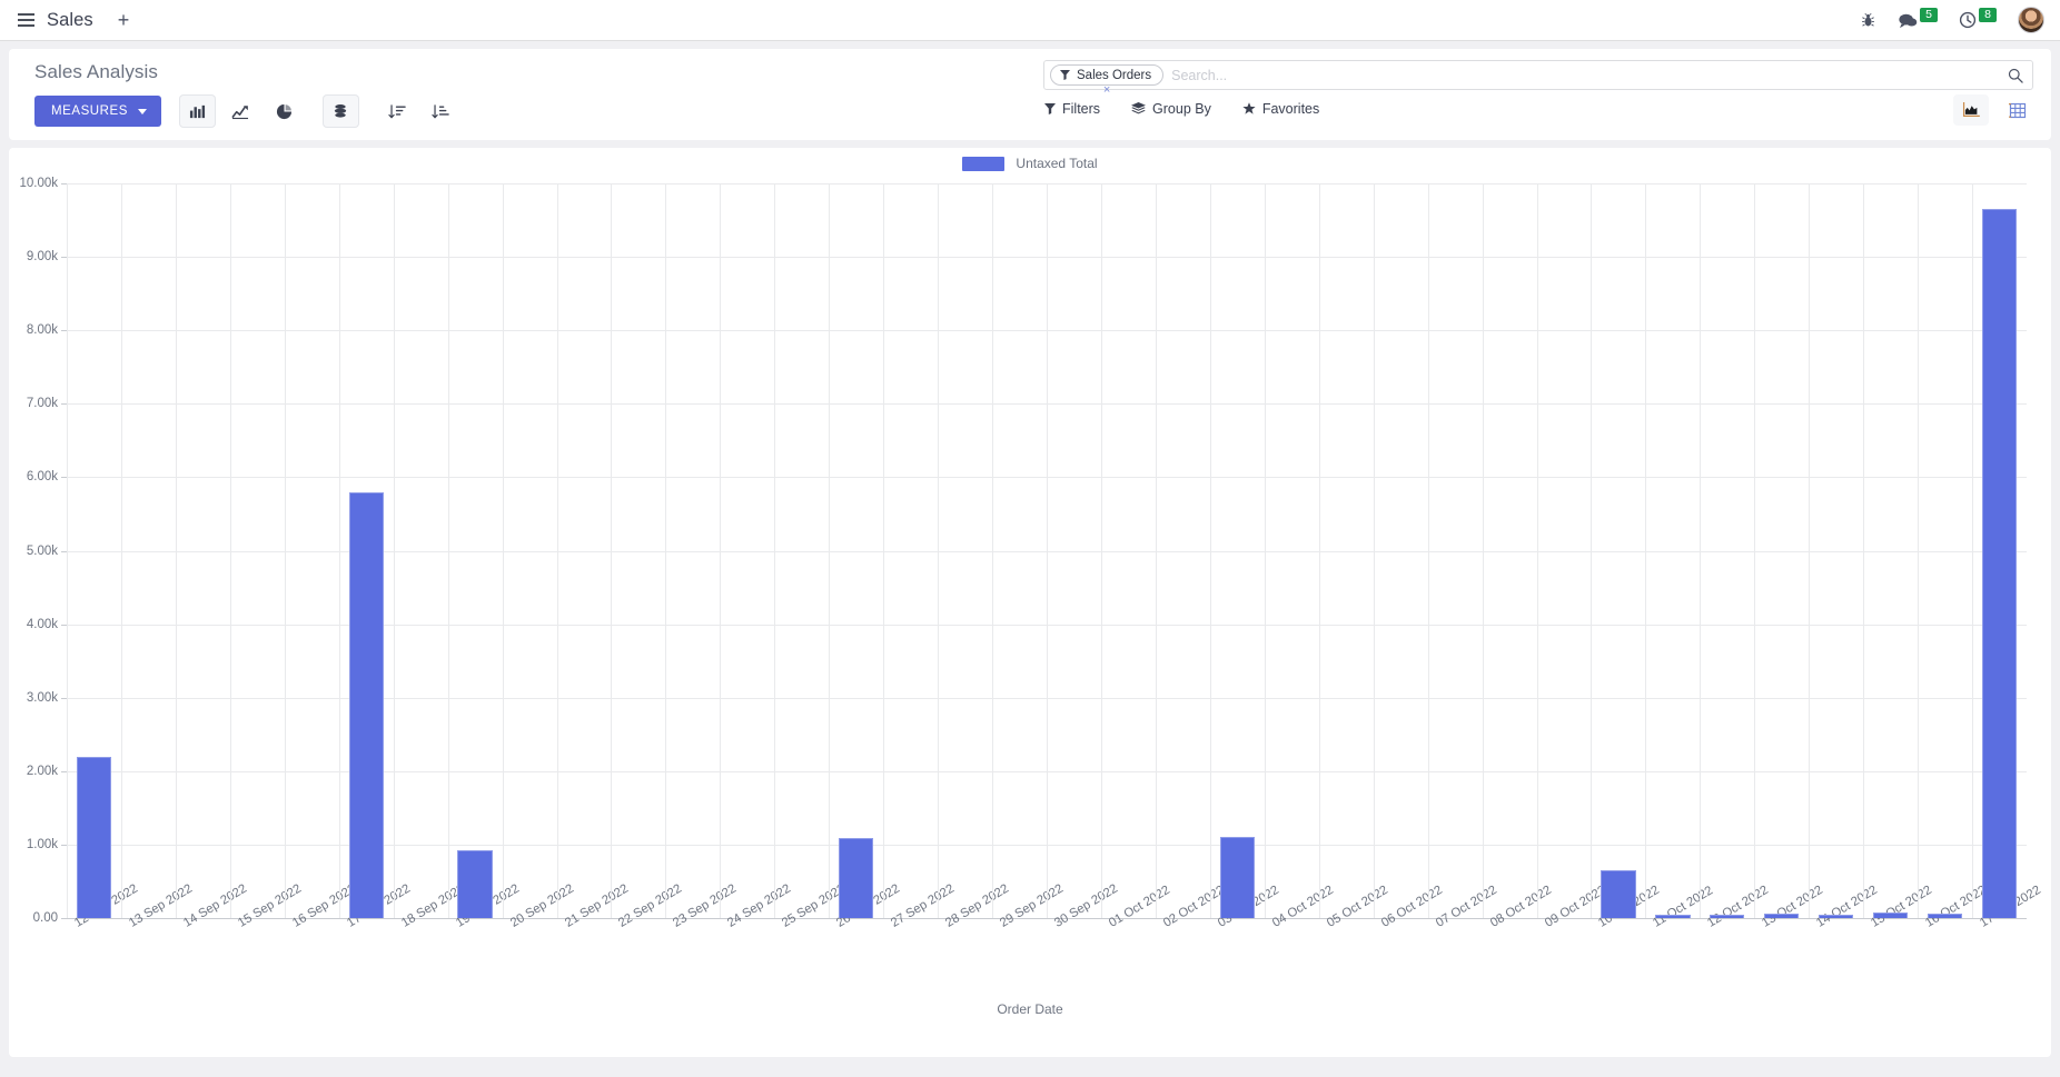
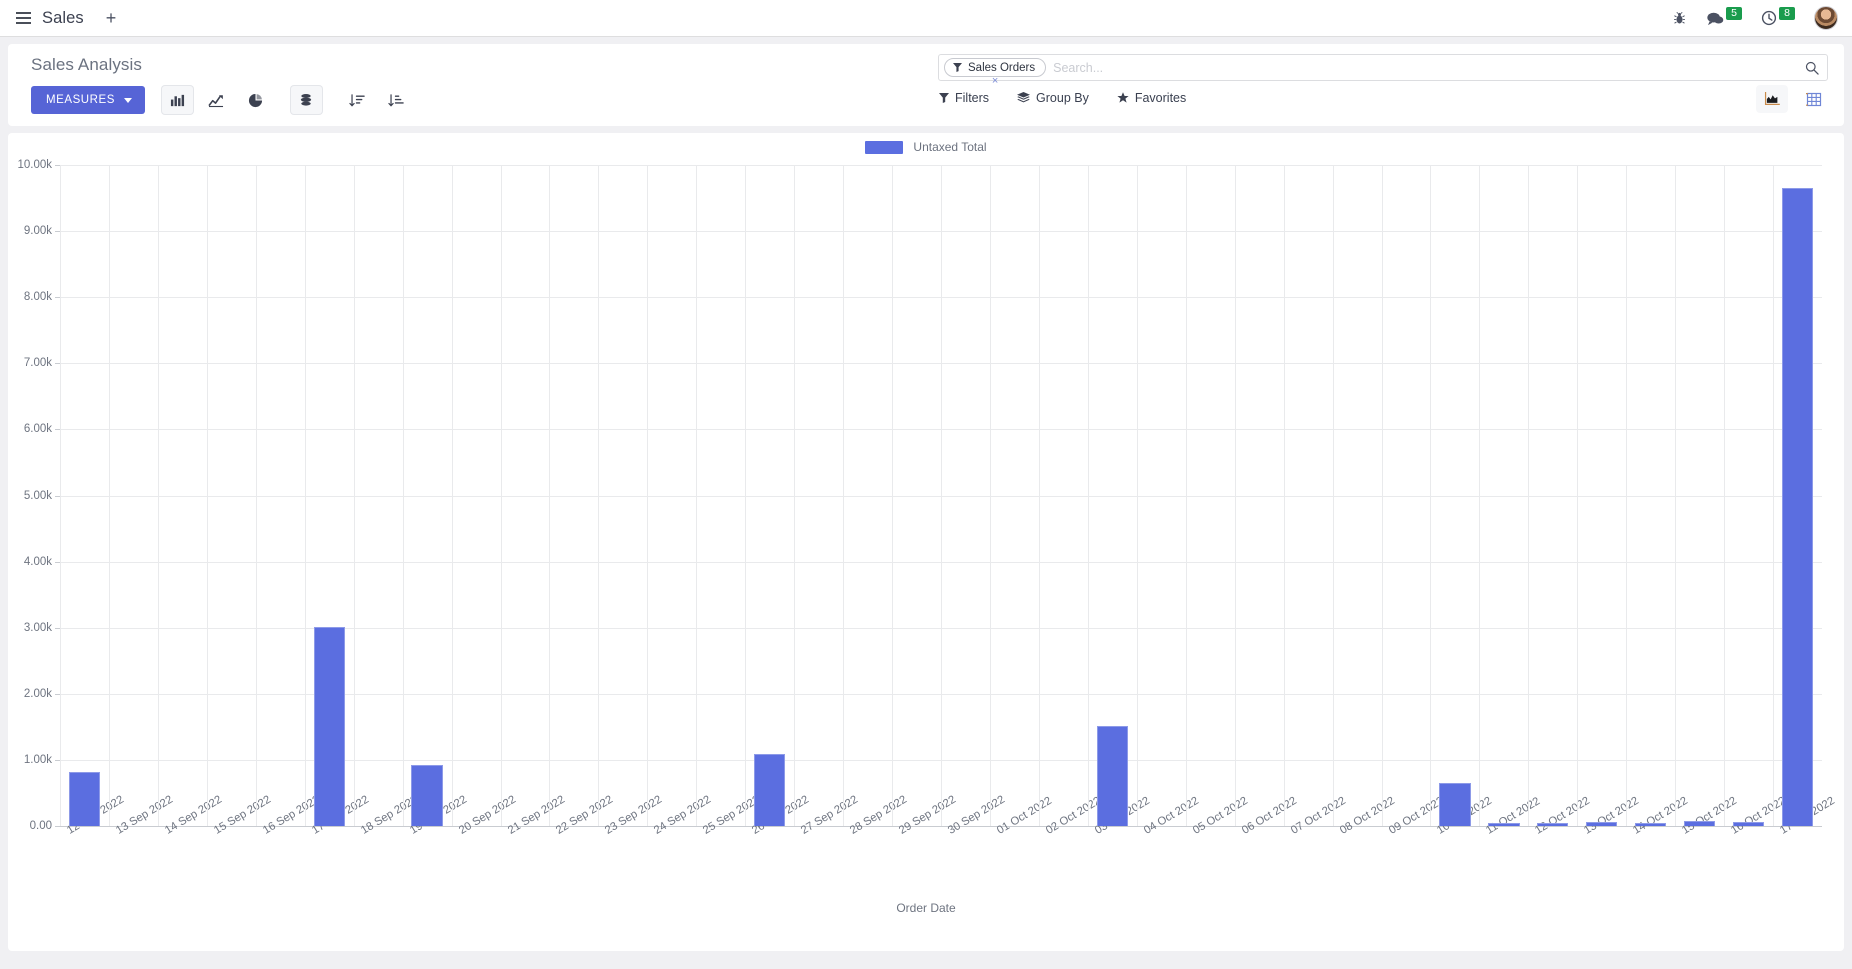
12 Sep 2022: 2.2k -> 0.8k
17 Sep 2022: 5.8k -> 3.0k
03 Oct 2022: 1.1k -> 1.5k
